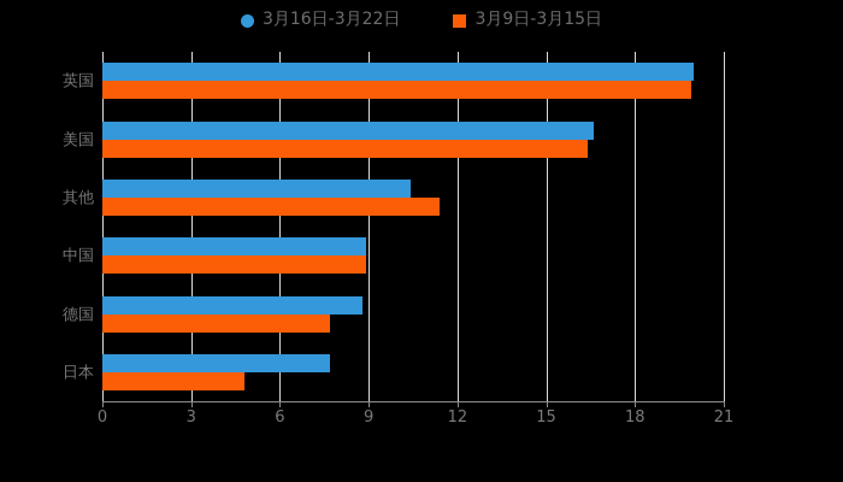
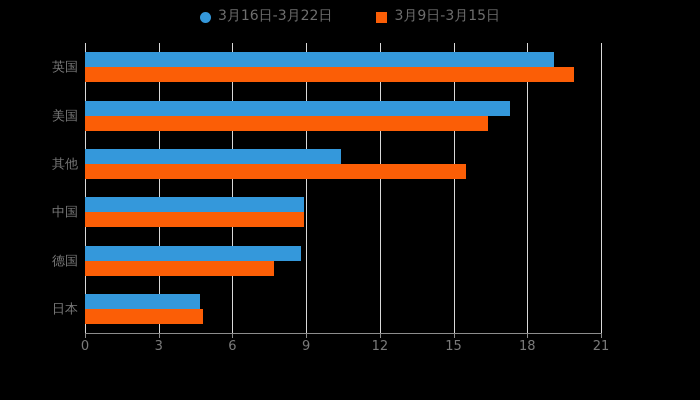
3月16日-3月22日/英国: 20.0 -> 19.1
3月16日-3月22日/美国: 16.6 -> 17.3
3月9日-3月15日/其他: 11.4 -> 15.5
3月16日-3月22日/日本: 7.7 -> 4.7
